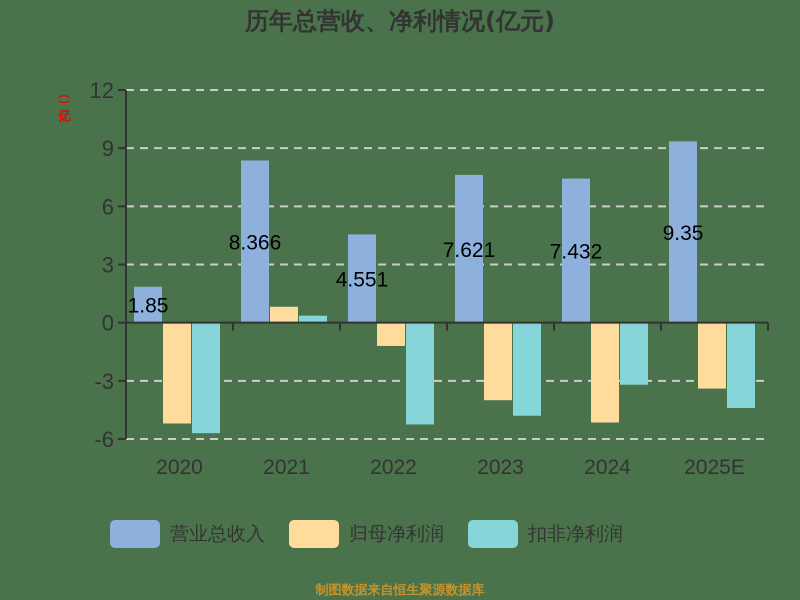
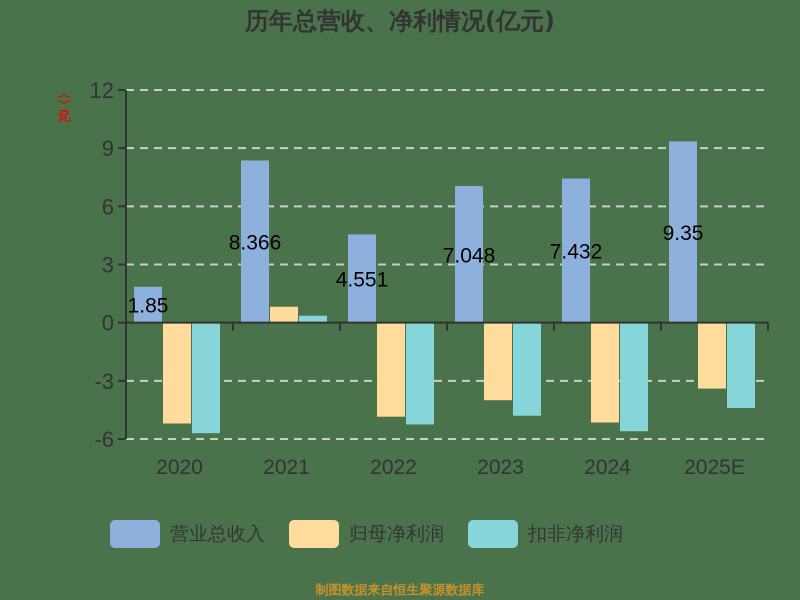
归母净利润/2022: -1.2 -> -4.8
营业总收入/2023: 7.621 -> 7.048
扣非净利润/2024: -3.2 -> -5.6
